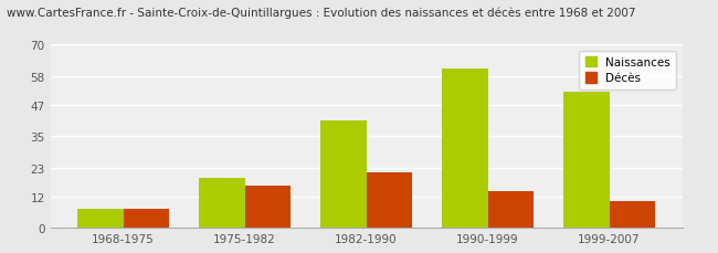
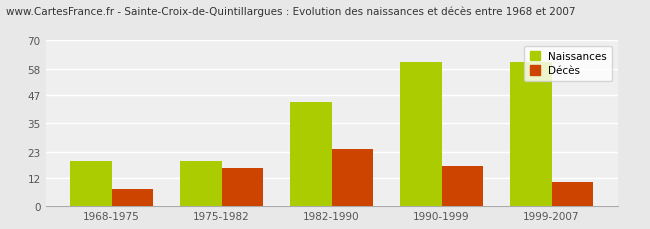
Naissances/1968-1975: 7 -> 19
Naissances/1982-1990: 41 -> 44
Décès/1982-1990: 21 -> 24
Décès/1990-1999: 14 -> 17
Naissances/1999-2007: 52 -> 61
